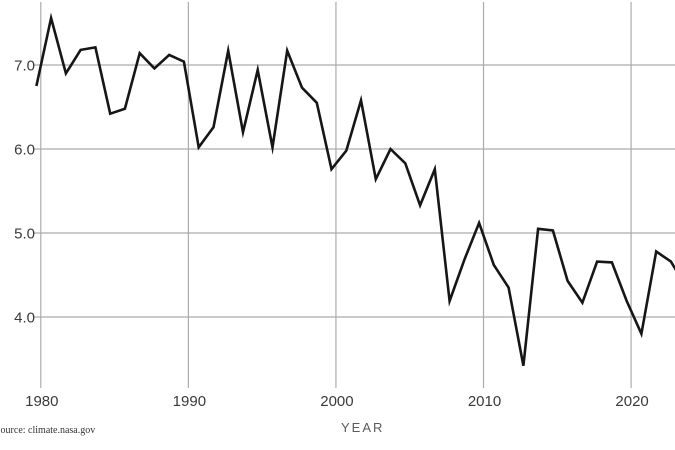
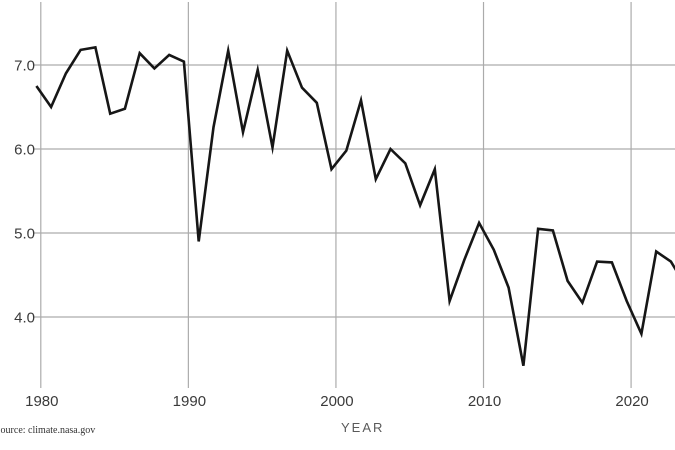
1980: 7.6 -> 6.5
1990: 6.0 -> 4.9
2010: 4.6 -> 4.8
